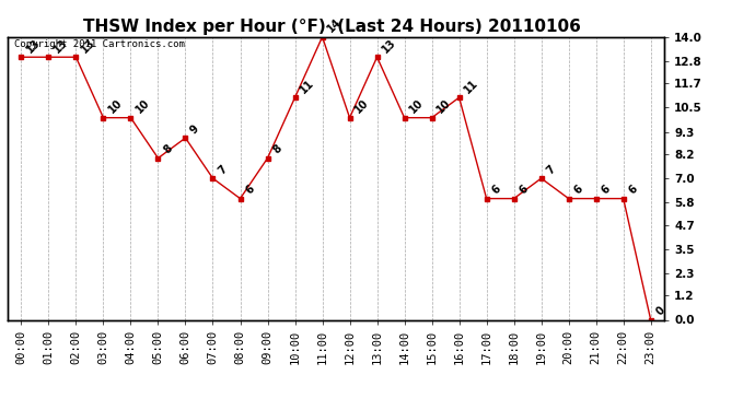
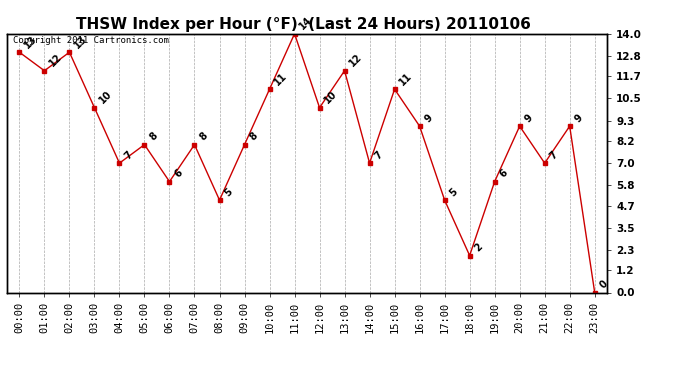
01:00: 13 -> 12
04:00: 10 -> 7
06:00: 9 -> 6
07:00: 7 -> 8
08:00: 6 -> 5
13:00: 13 -> 12
14:00: 10 -> 7
15:00: 10 -> 11
16:00: 11 -> 9
17:00: 6 -> 5
18:00: 6 -> 2
19:00: 7 -> 6
20:00: 6 -> 9
21:00: 6 -> 7
22:00: 6 -> 9
